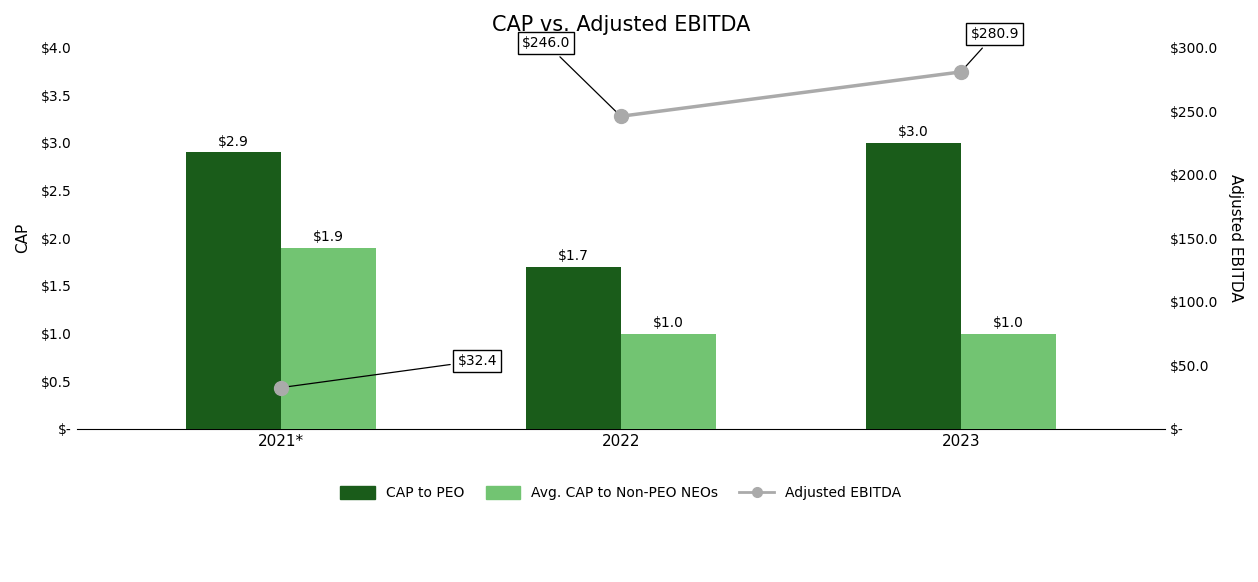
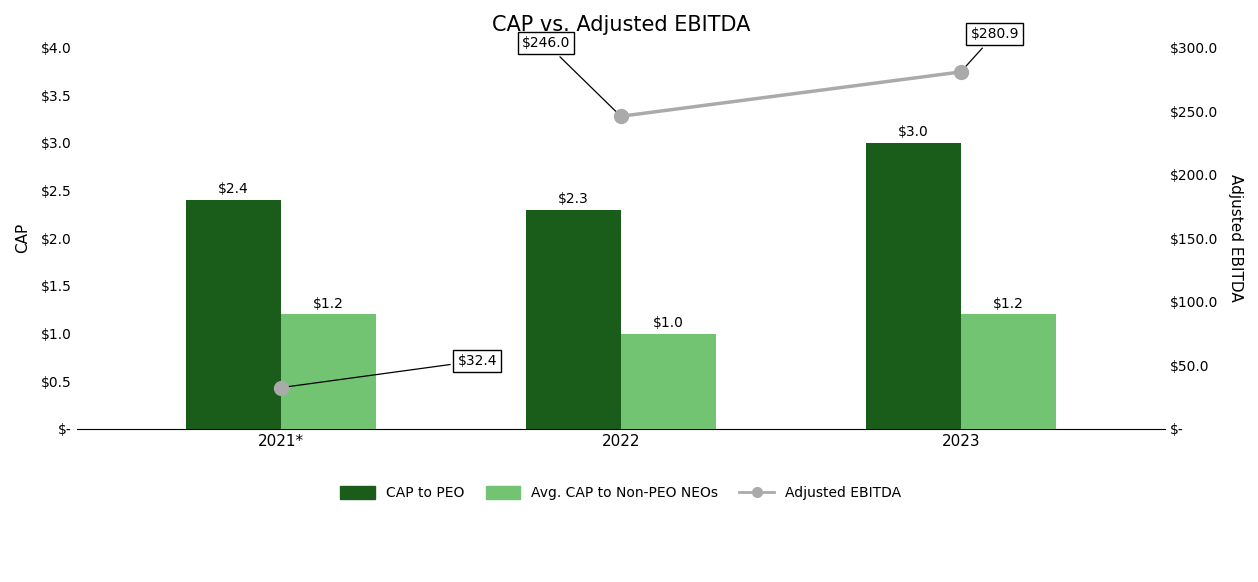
CAP to PEO/2021*: $2.9 -> $2.4
Avg. CAP to Non-PEO NEOs/2021*: $1.9 -> $1.2
CAP to PEO/2022: $1.7 -> $2.3
Avg. CAP to Non-PEO NEOs/2023: $1.0 -> $1.2
